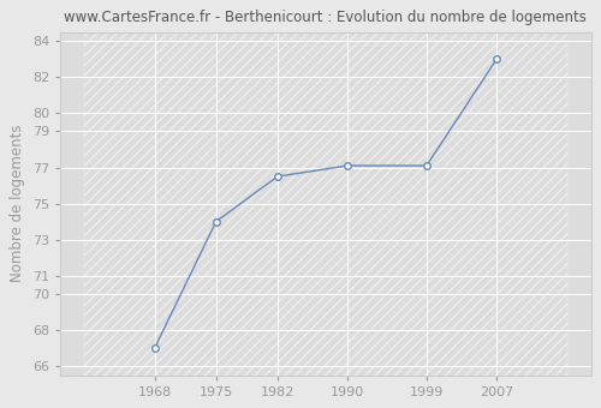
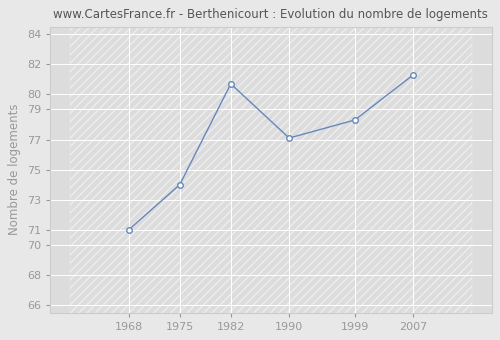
1968: 67.0 -> 71.0
1982: 76.5 -> 80.7
1999: 77.1 -> 78.3
2007: 83.0 -> 81.3
